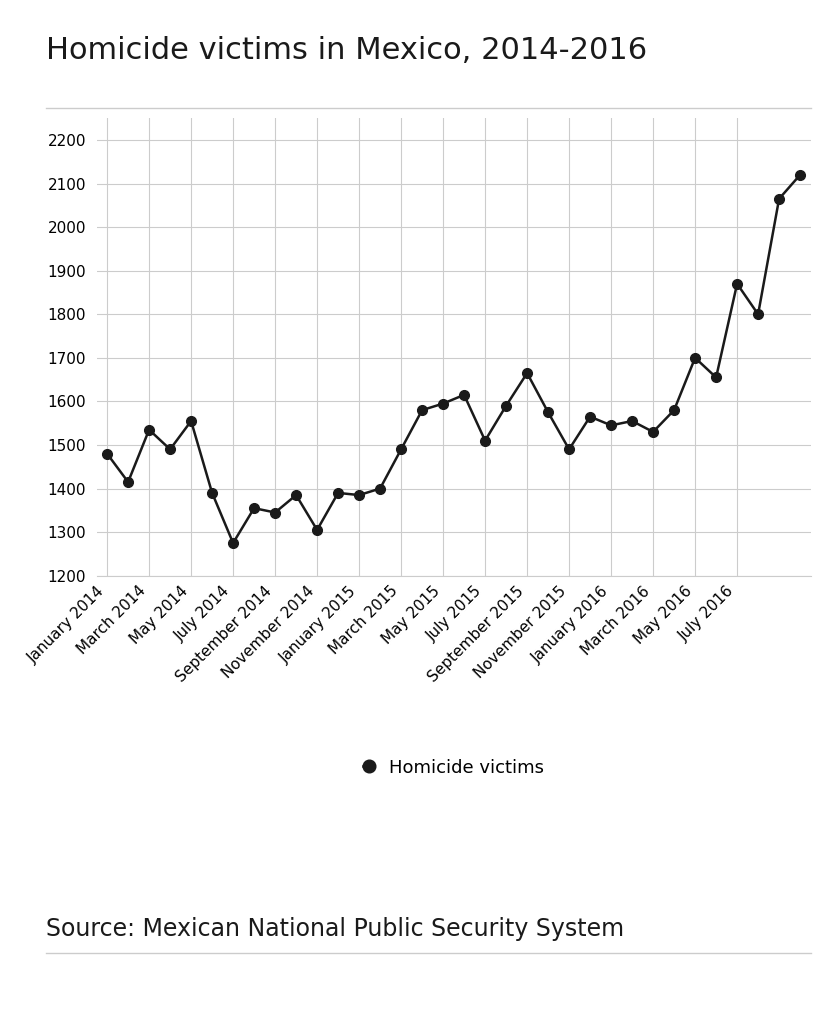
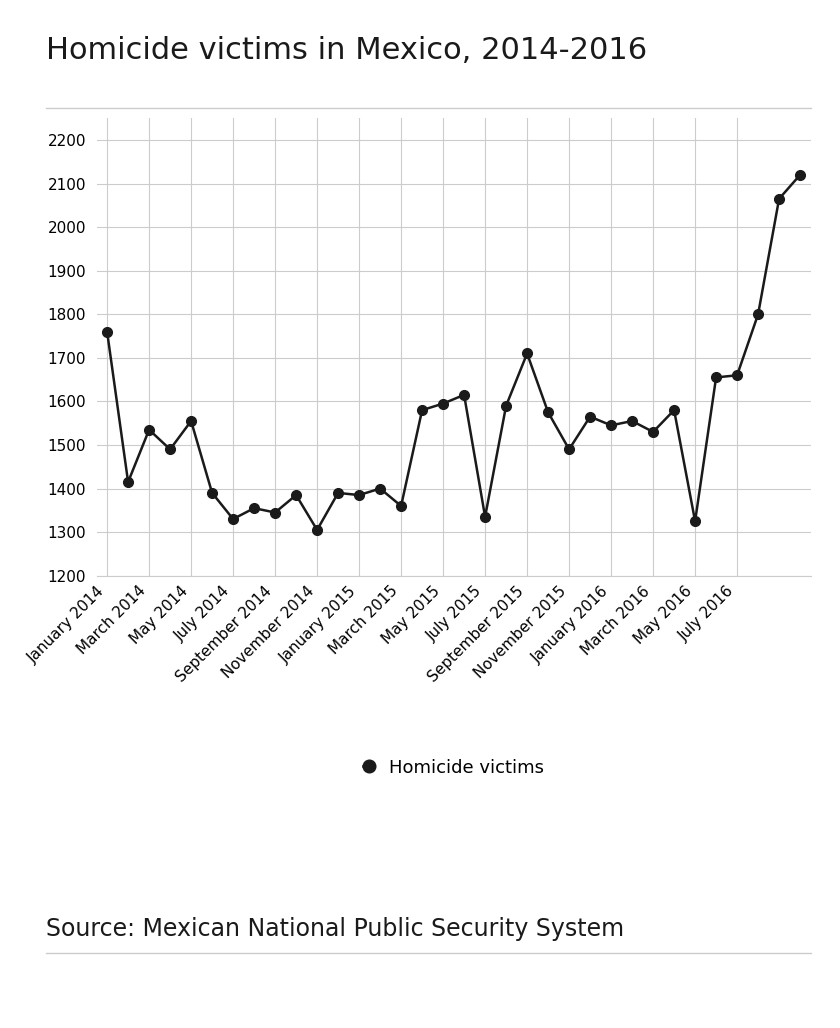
January 2014: 1480 -> 1760
July 2014: 1275 -> 1330
March 2015: 1490 -> 1360
July 2015: 1510 -> 1335
September 2015: 1665 -> 1710
May 2016: 1700 -> 1325
July 2016: 1870 -> 1660
